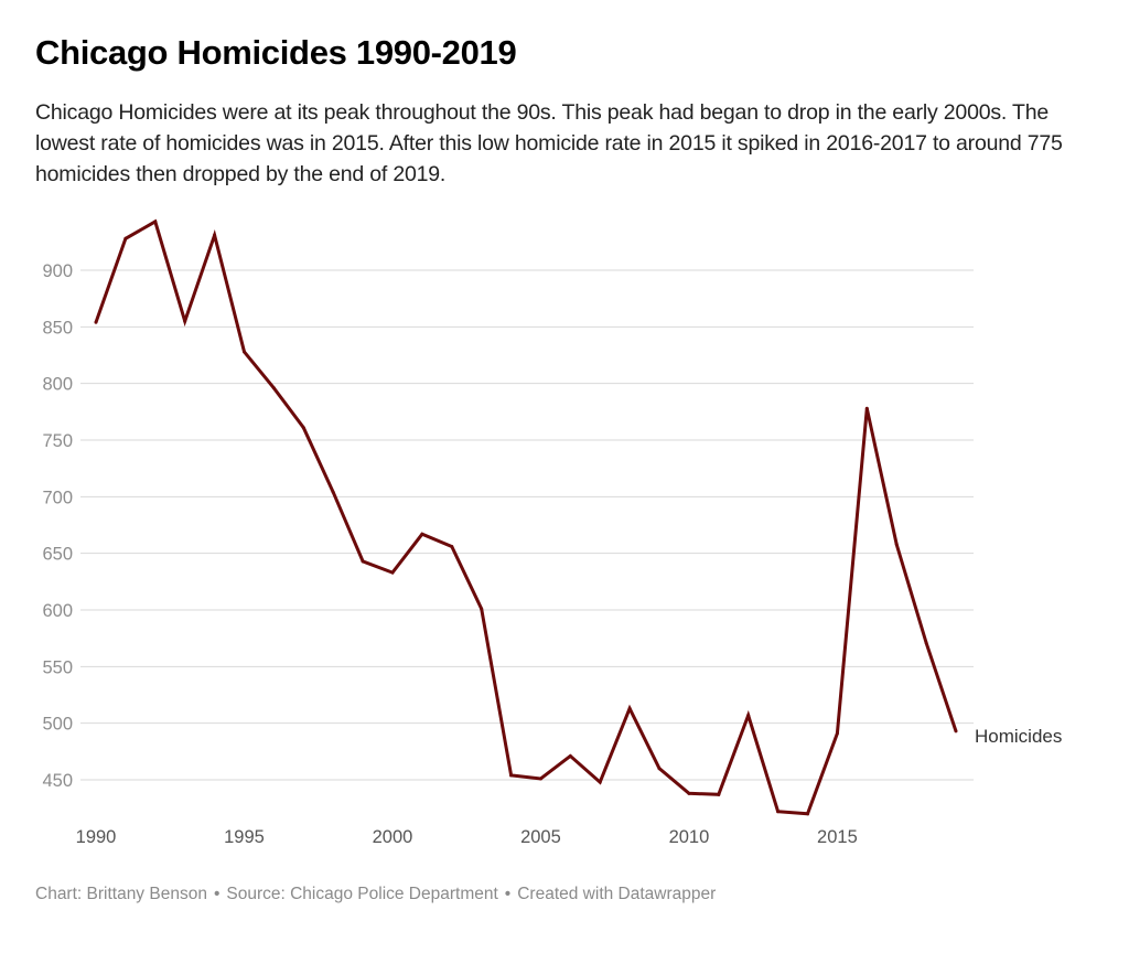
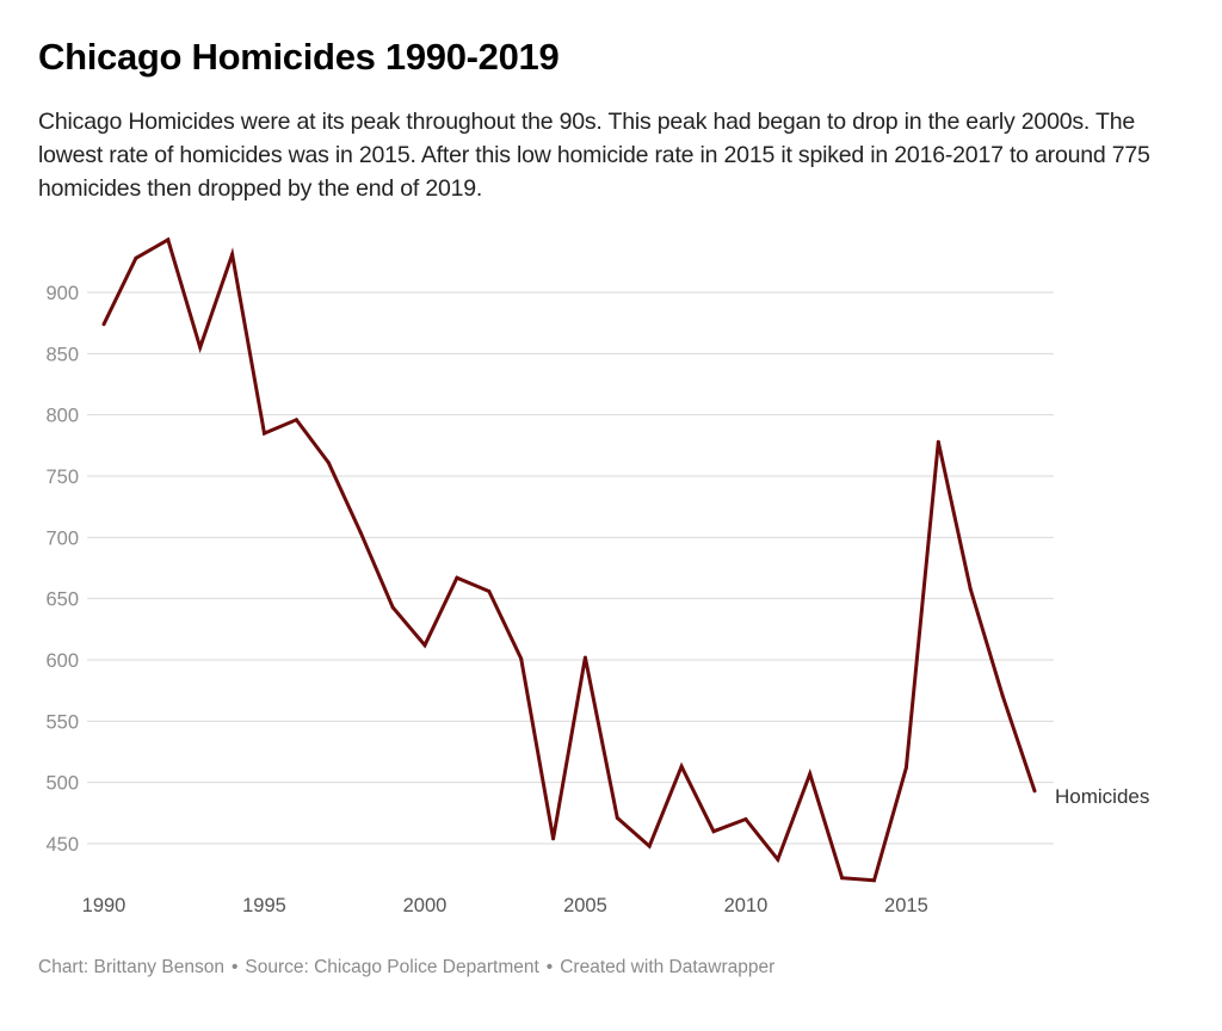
1990: 854 -> 874
1995: 828 -> 785
2000: 633 -> 612
2005: 451 -> 602
2010: 438 -> 470
2015: 491 -> 512
